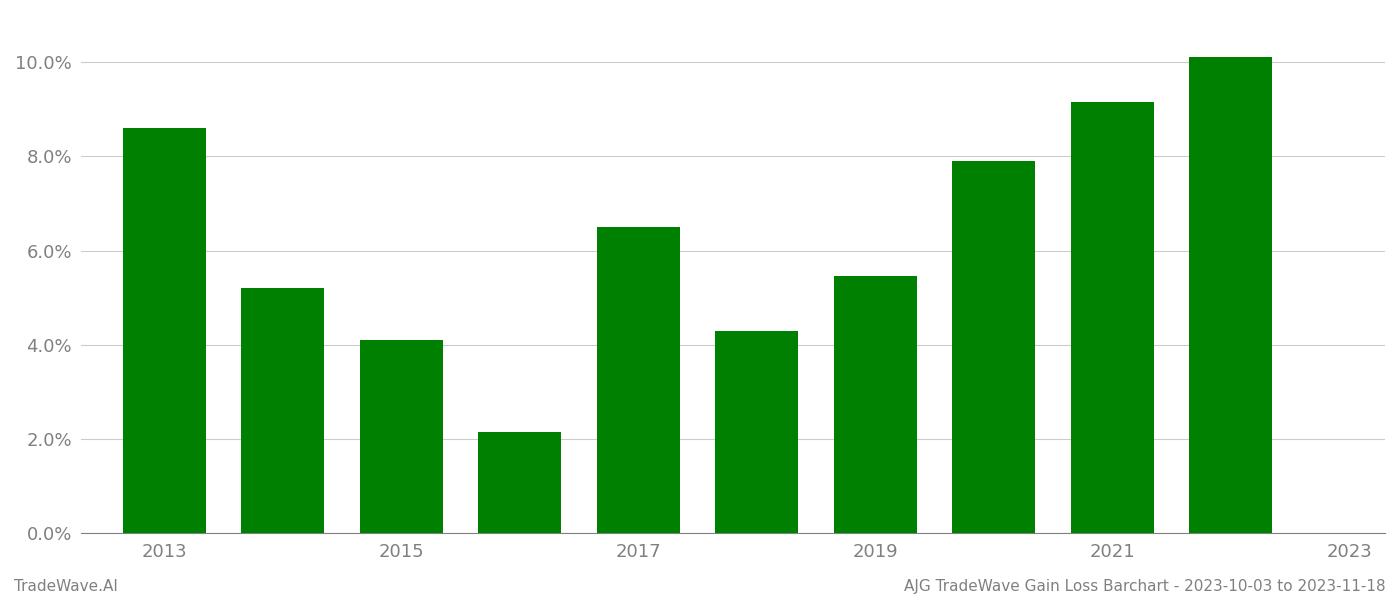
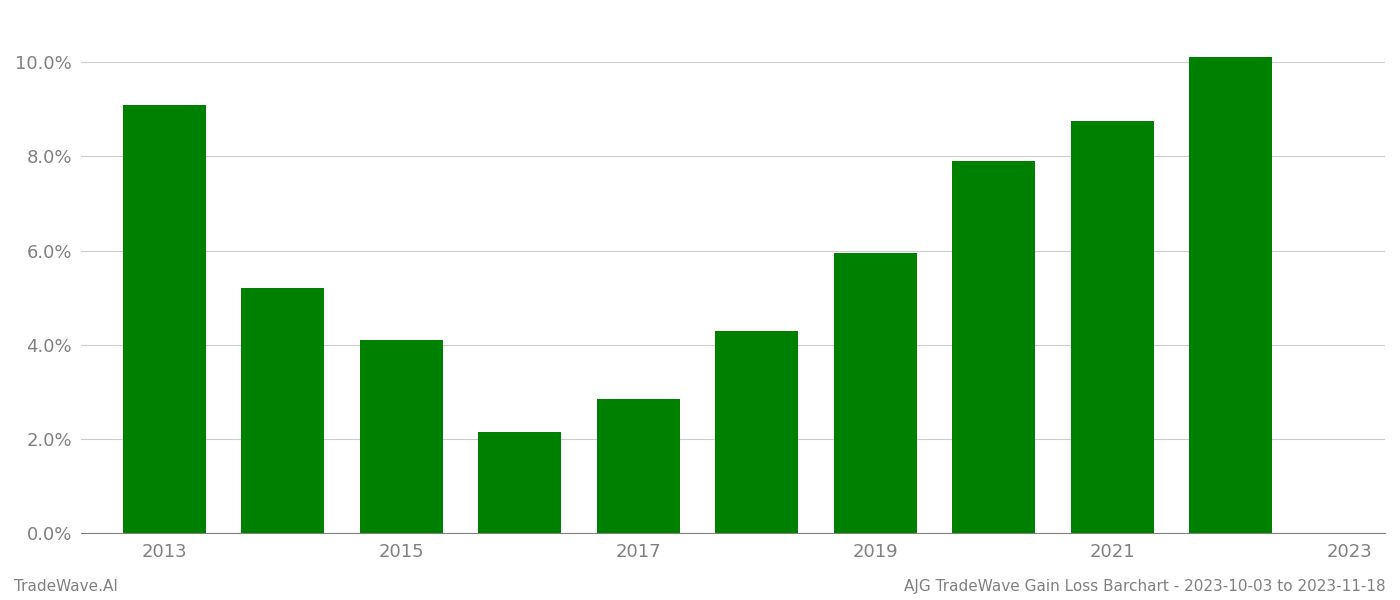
2013: 8.60% -> 9.10%
2017: 6.50% -> 2.85%
2019: 5.45% -> 5.95%
2021: 9.15% -> 8.75%
